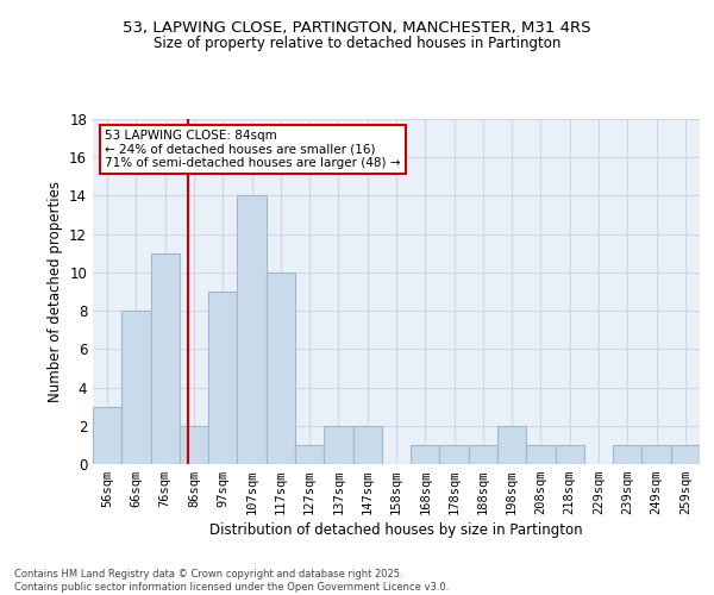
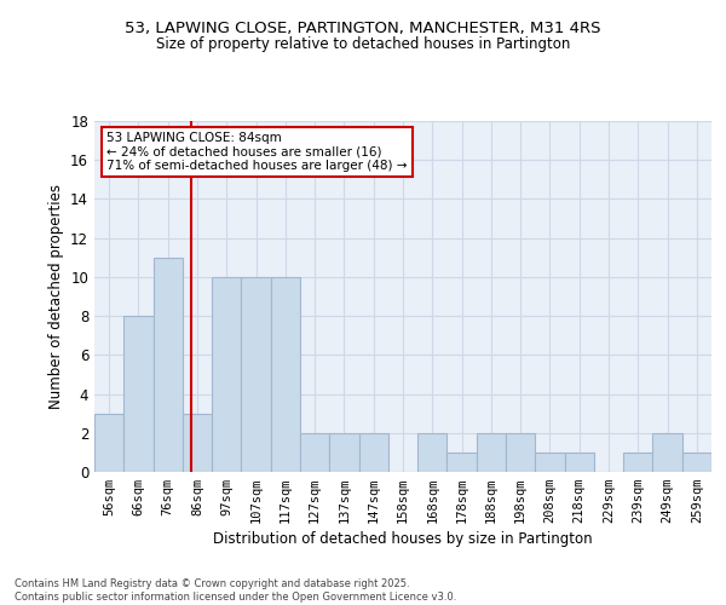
86sqm: 2 -> 3
97sqm: 9 -> 10
107sqm: 14 -> 10
127sqm: 1 -> 2
168sqm: 1 -> 2
188sqm: 1 -> 2
249sqm: 1 -> 2
